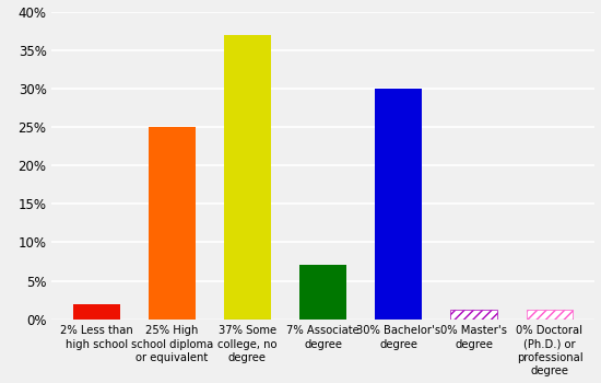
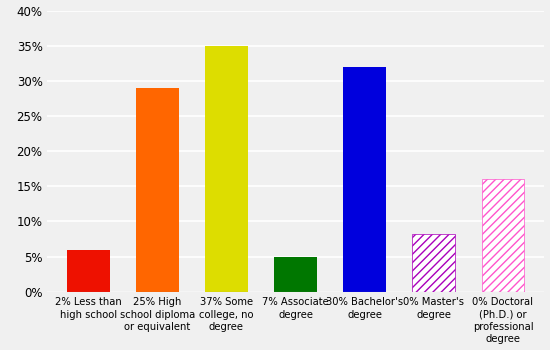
2% Less than high school: 2.0% -> 6.0%
25% High school diploma or equivalent: 25.0% -> 29.0%
37% Some college, no degree: 37.0% -> 35.0%
7% Associate degree: 7.0% -> 5.0%
30% Bachelor's degree: 30.0% -> 32.0%
0% Master's degree: 1.2% -> 8.2%
0% Doctoral (Ph.D.) or professional degree: 1.2% -> 16.0%
